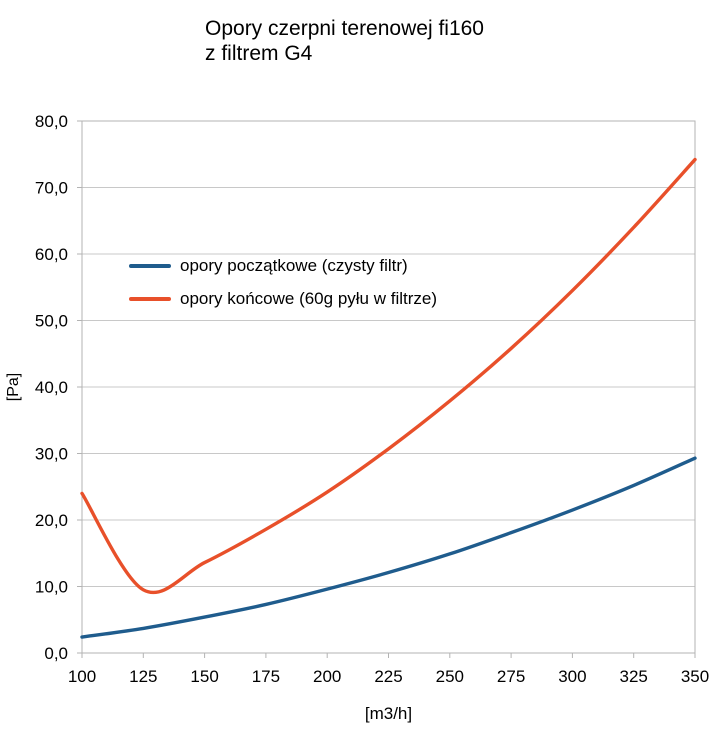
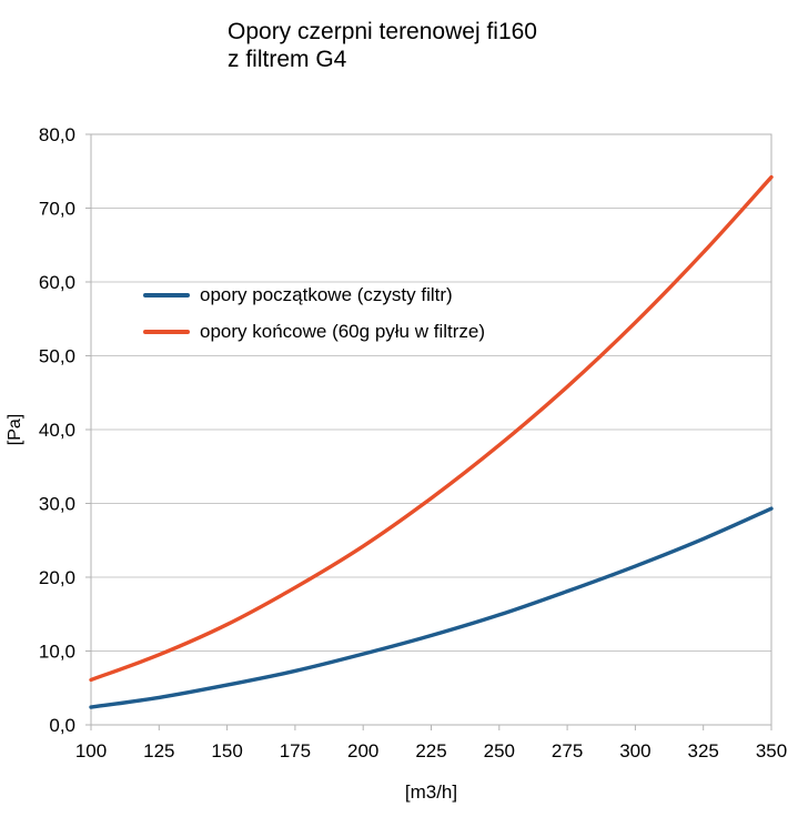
opory końcowe (60g pyłu w filtrze)/100: 24 -> 6
